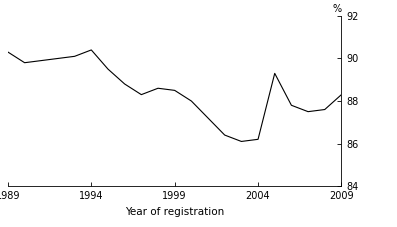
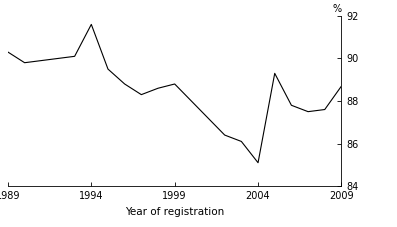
1994: 90.4 -> 91.6
1999: 88.5 -> 88.8
2004: 86.2 -> 85.1
2009: 88.3 -> 88.7
